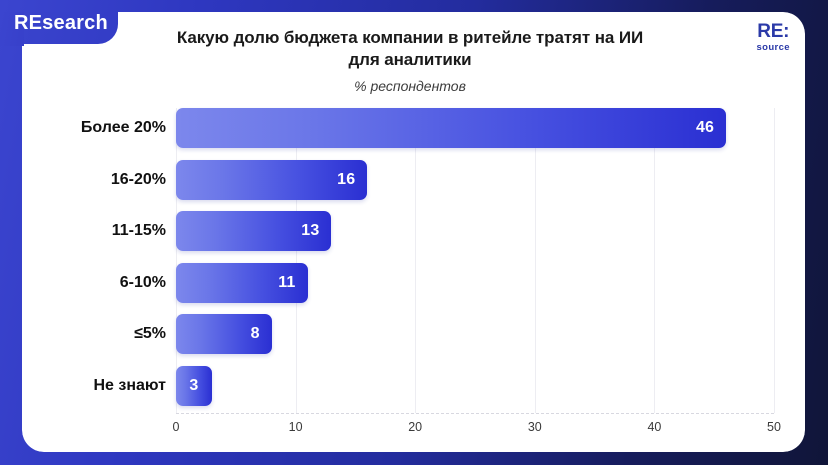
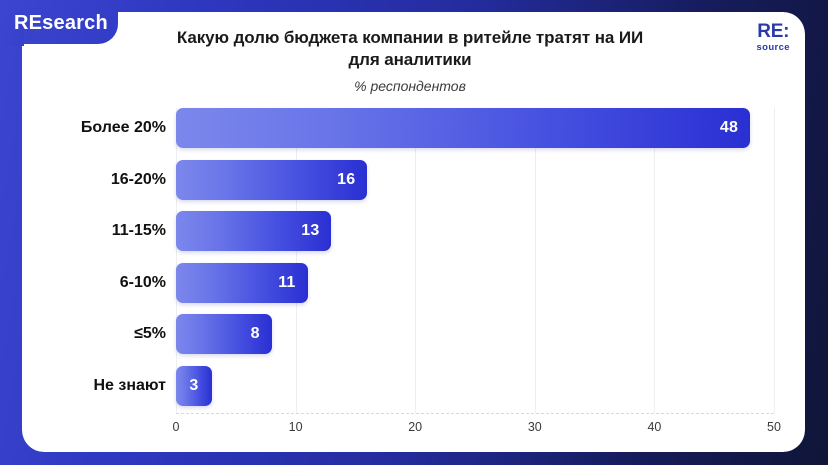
Более 20%: 46 -> 48
